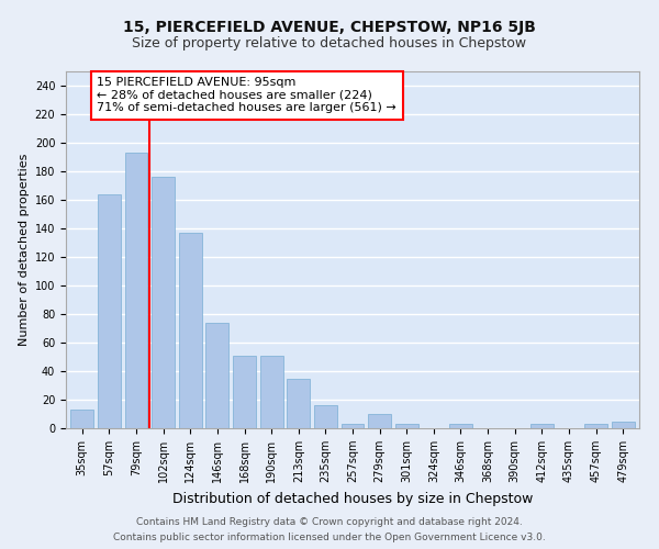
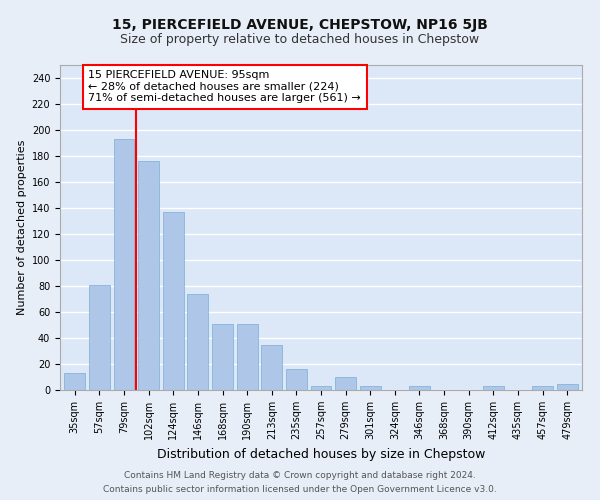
57sqm: 164 -> 81
